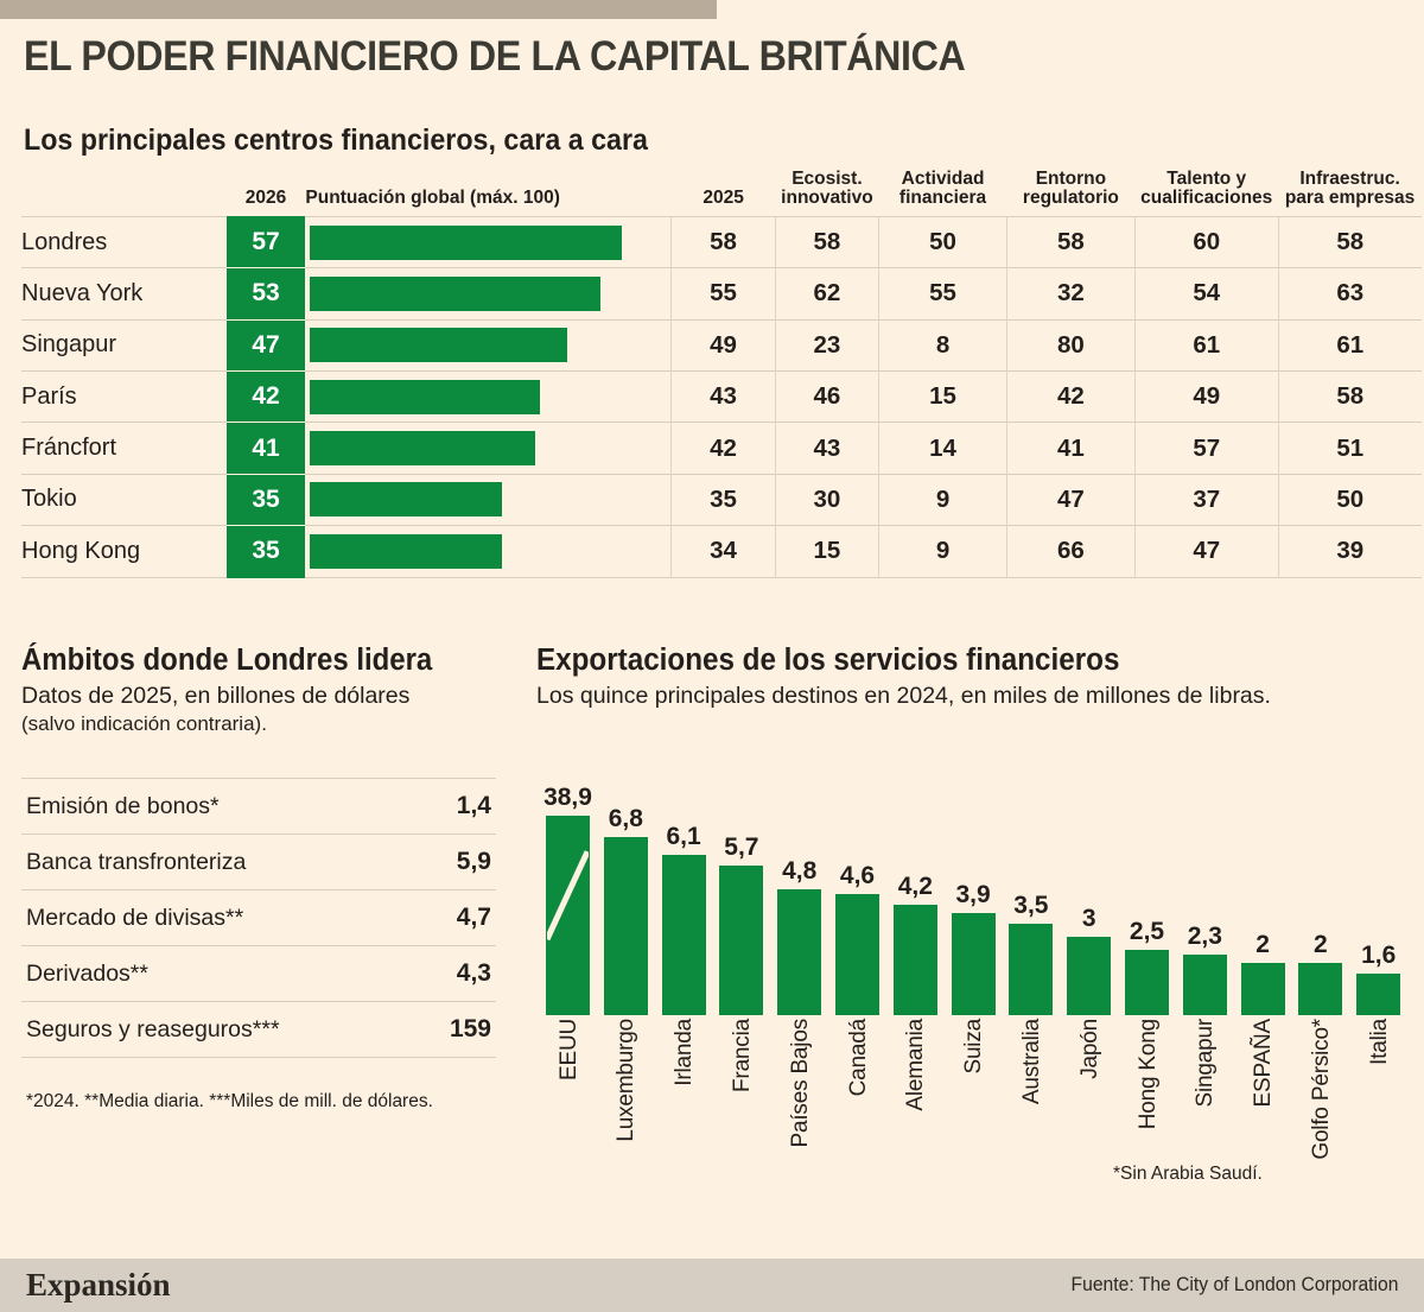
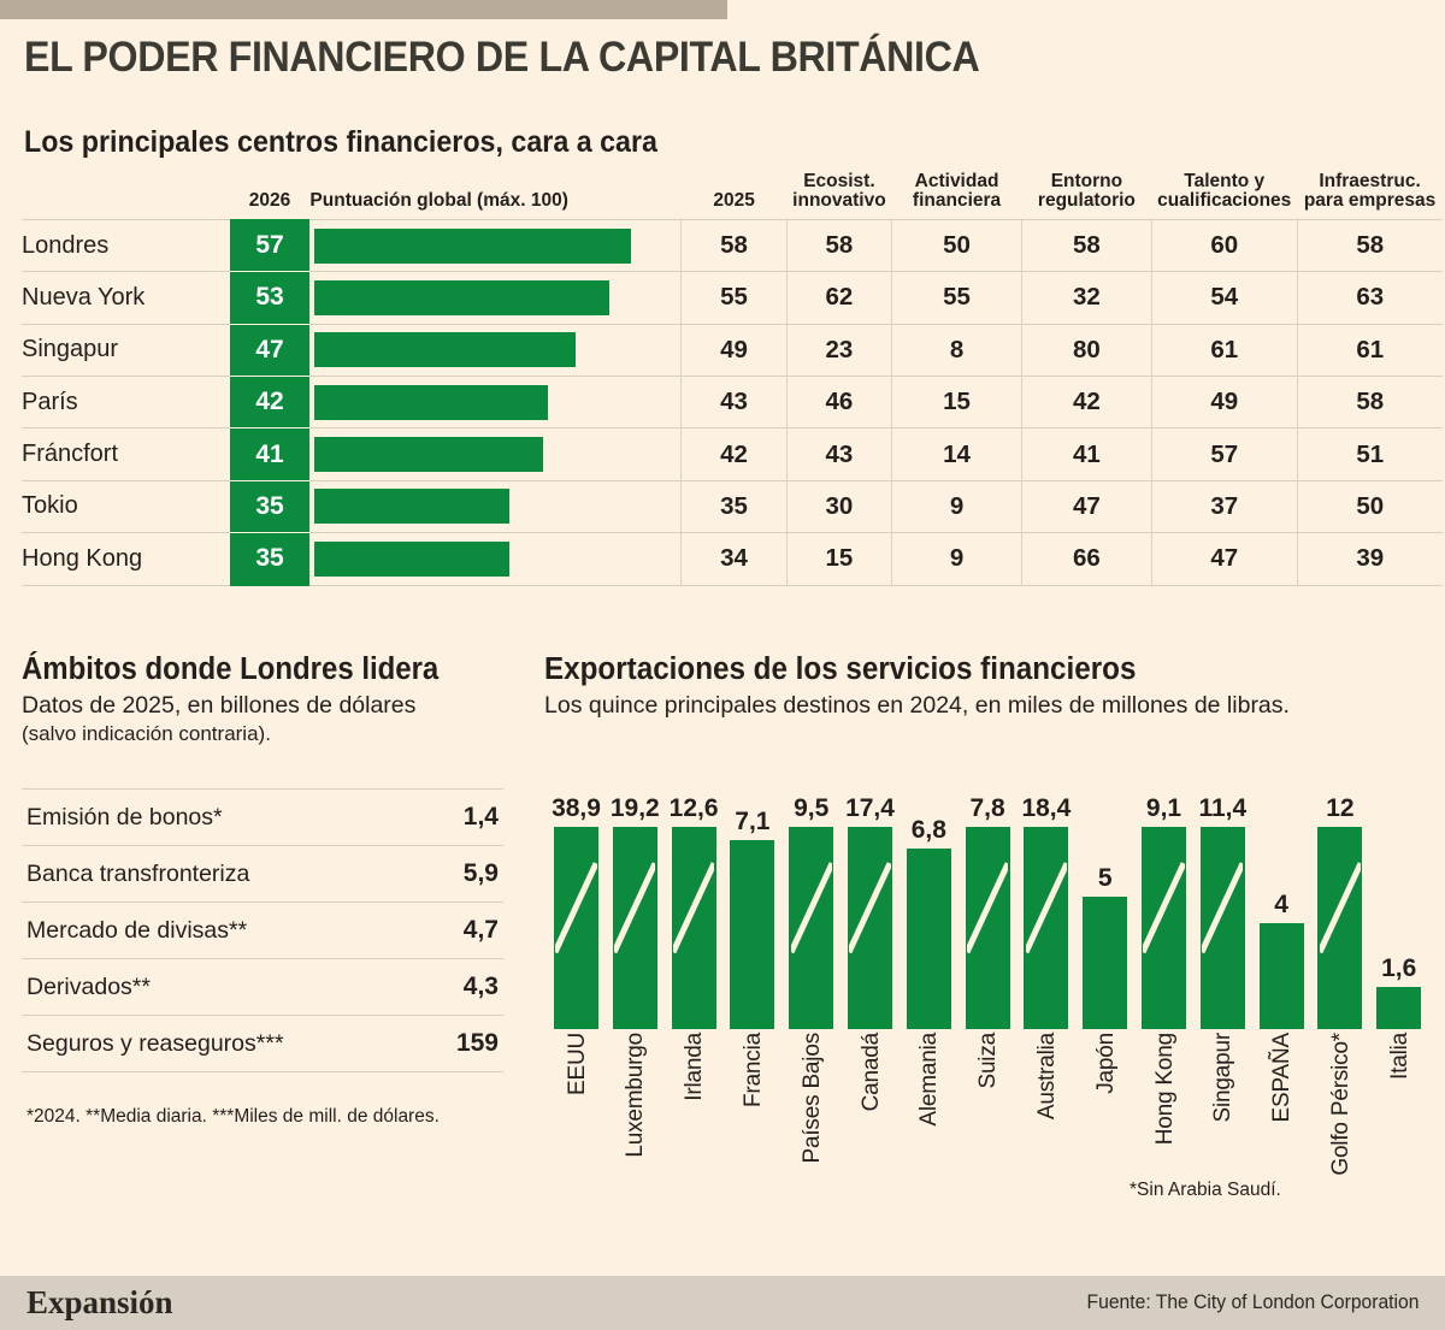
Luxemburgo: 6,8 -> 19,2
Irlanda: 6,1 -> 12,6
Francia: 5,7 -> 7,1
Países Bajos: 4,8 -> 9,5
Canadá: 4,6 -> 17,4
Alemania: 4,2 -> 6,8
Suiza: 3,9 -> 7,8
Australia: 3,5 -> 18,4
Japón: 3 -> 5
Hong Kong: 2,5 -> 9,1
Singapur: 2,3 -> 11,4
ESPAÑA: 2 -> 4
Golfo Pérsico*: 2 -> 12
